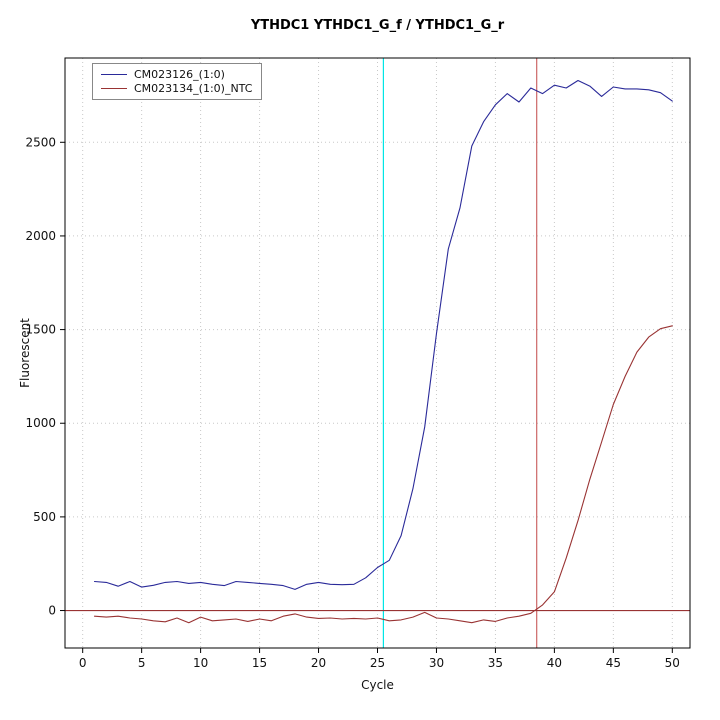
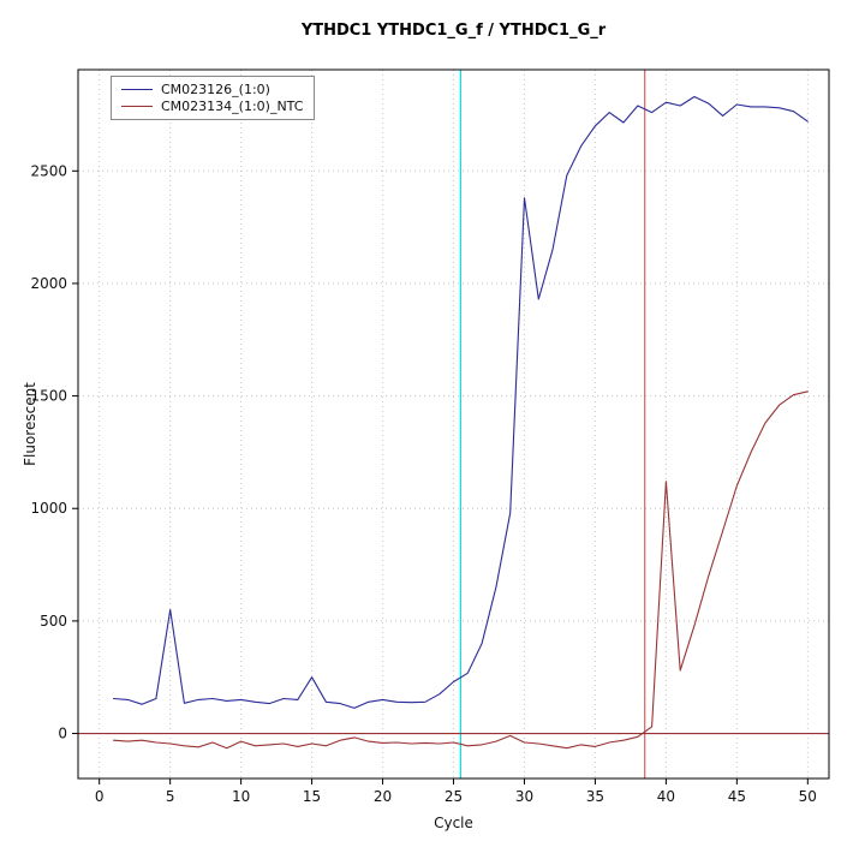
CM023126_(1:0)/5: 120 -> 550
CM023126_(1:0)/15: 140 -> 250
CM023126_(1:0)/30: 1480 -> 2380
CM023134_(1:0)_NTC/40: 100 -> 1120
